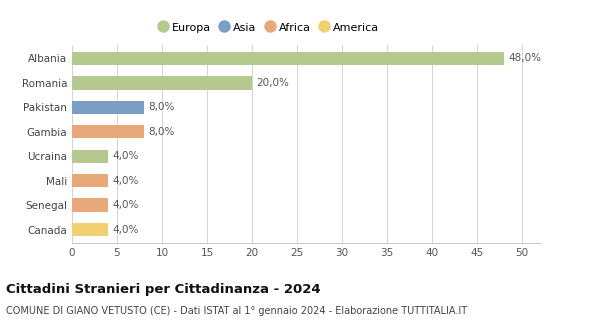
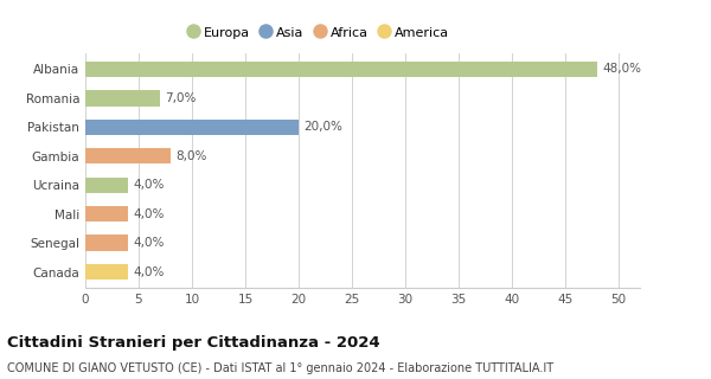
Romania: 20,0% -> 7,0%
Pakistan: 8,0% -> 20,0%
